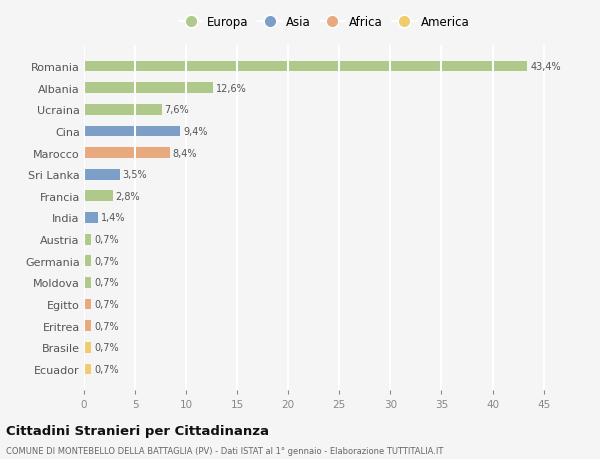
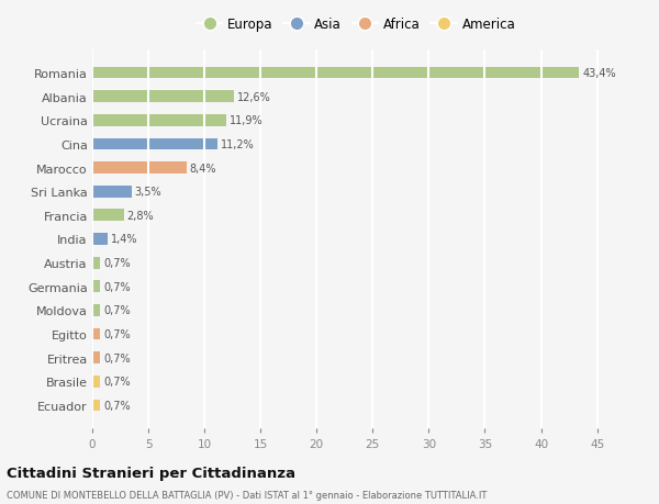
Ucraina: 7,6% -> 11,9%
Cina: 9,4% -> 11,2%
